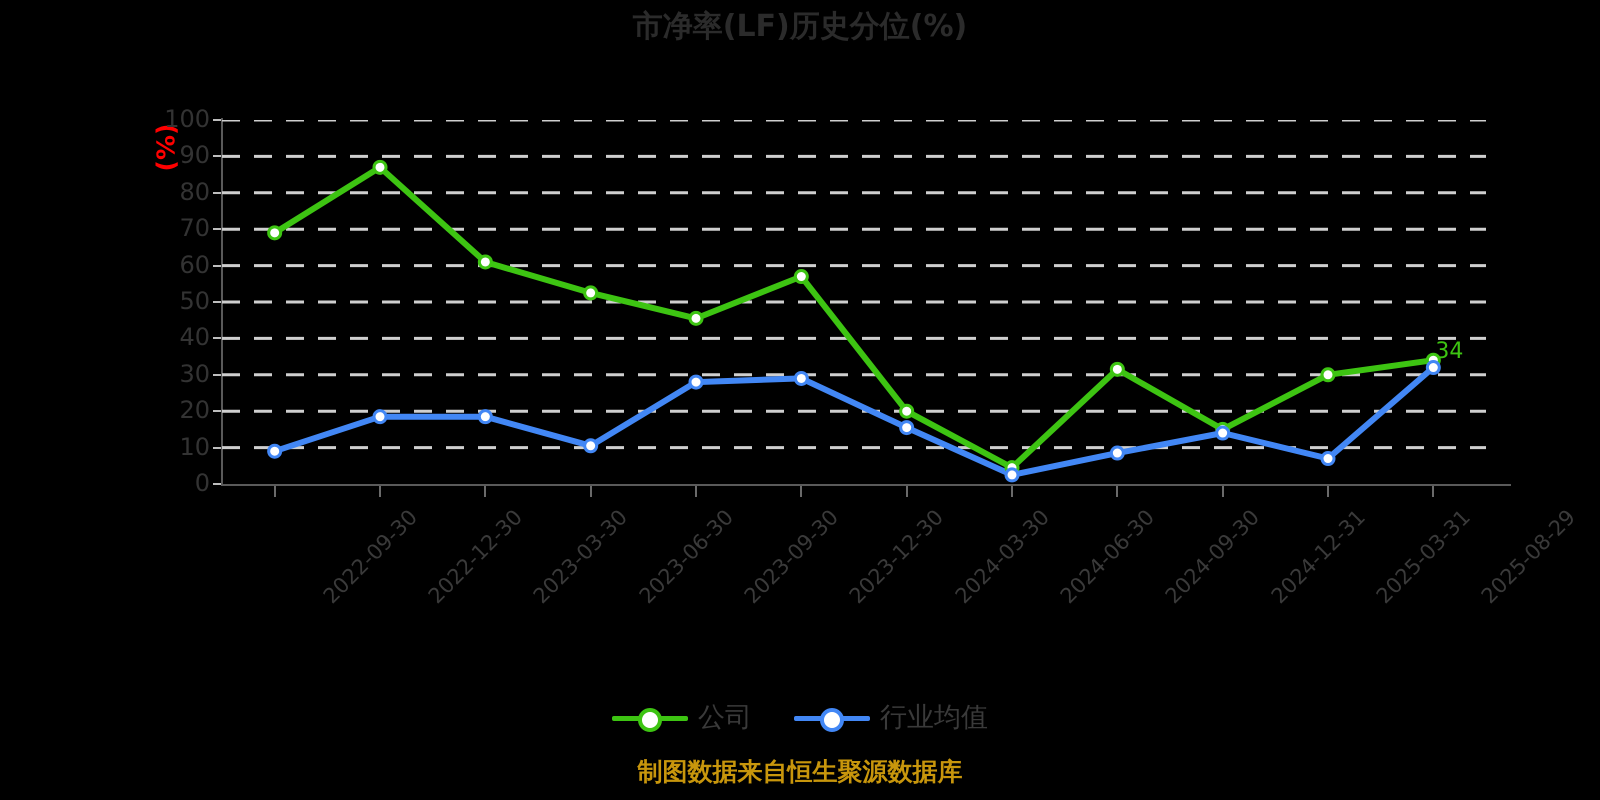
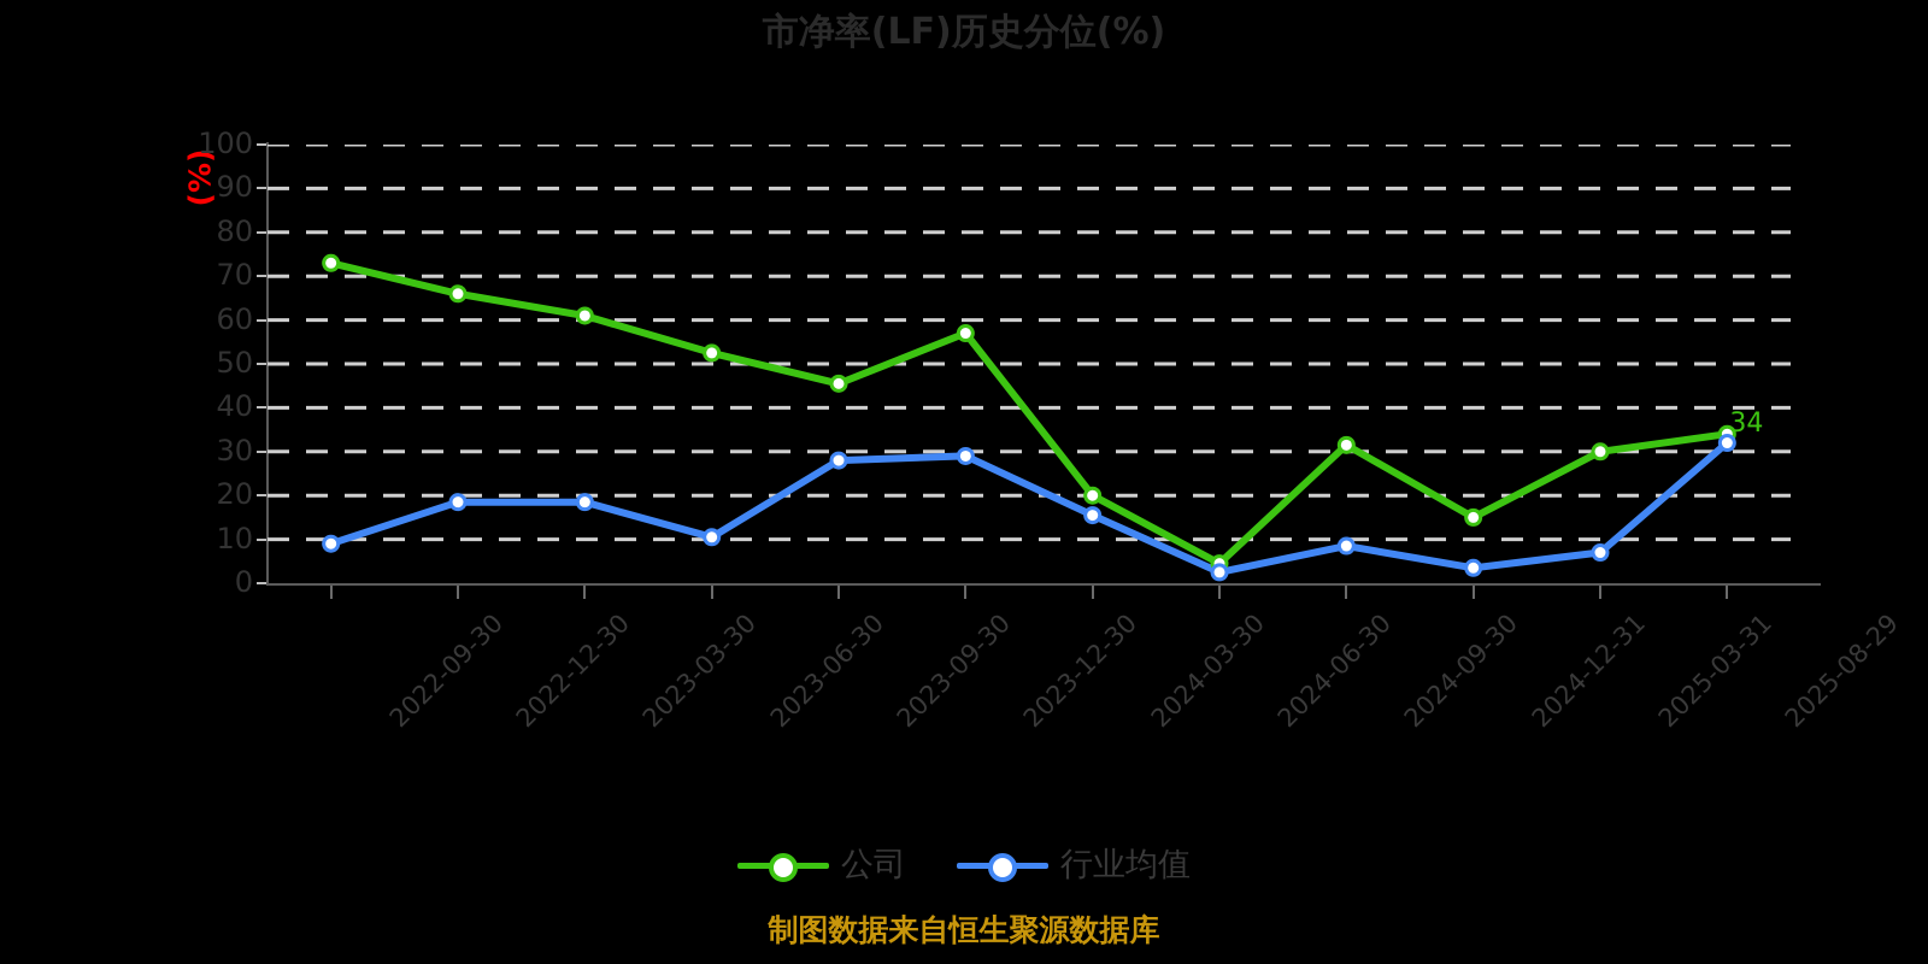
公司/2022-09-30: 69 -> 73
公司/2022-12-30: 87 -> 66
行业均值/2024-12-31: 14 -> 4
